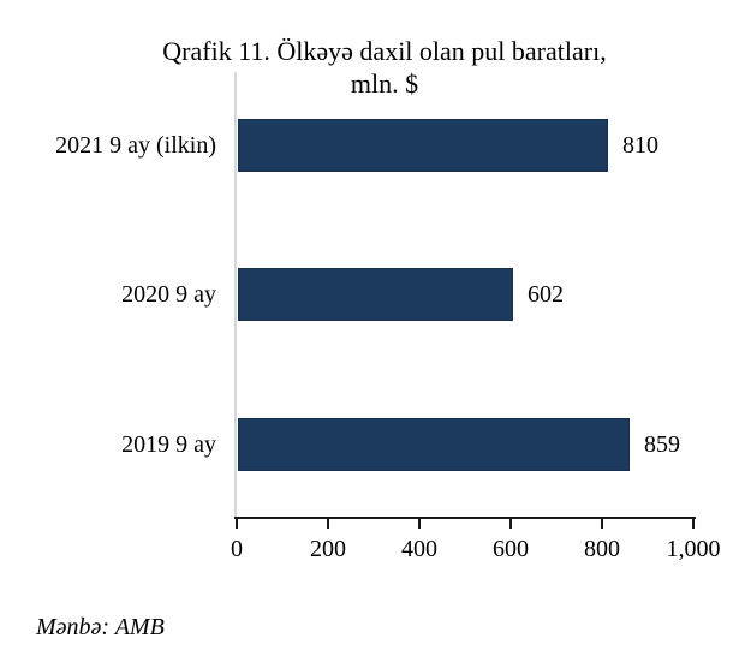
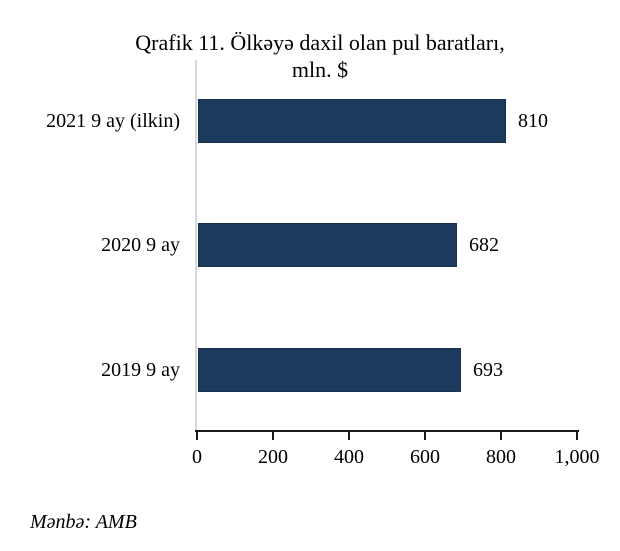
2020 9 ay: 602 -> 682
2019 9 ay: 859 -> 693
